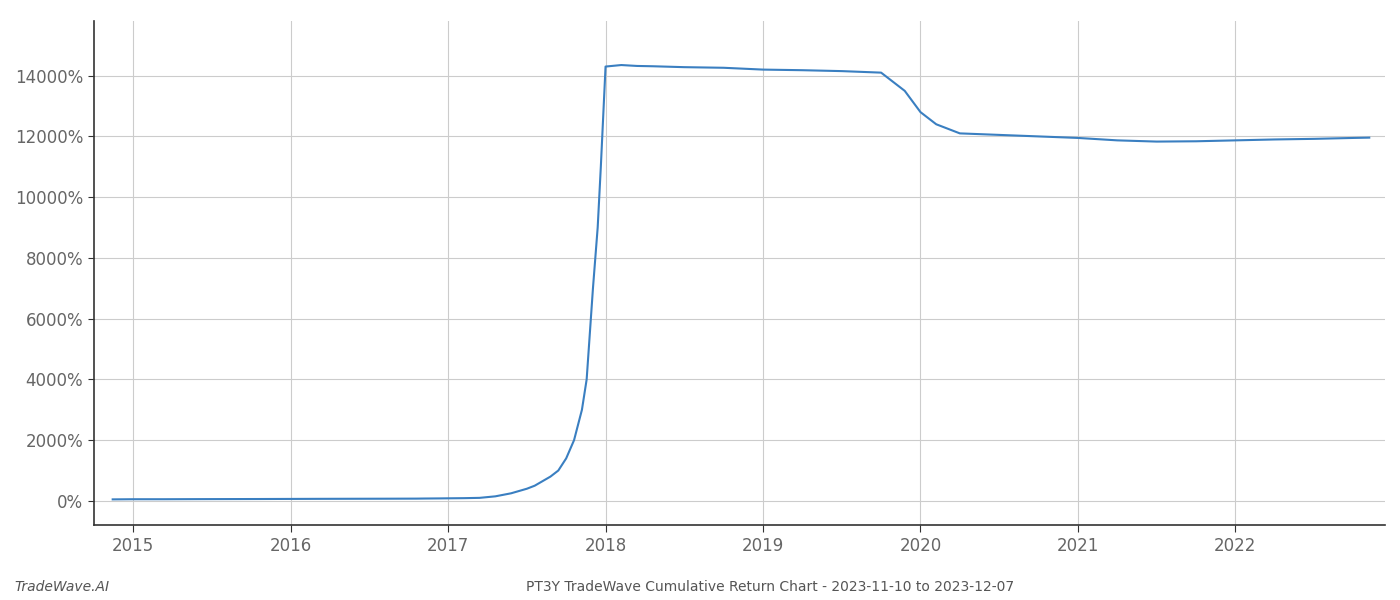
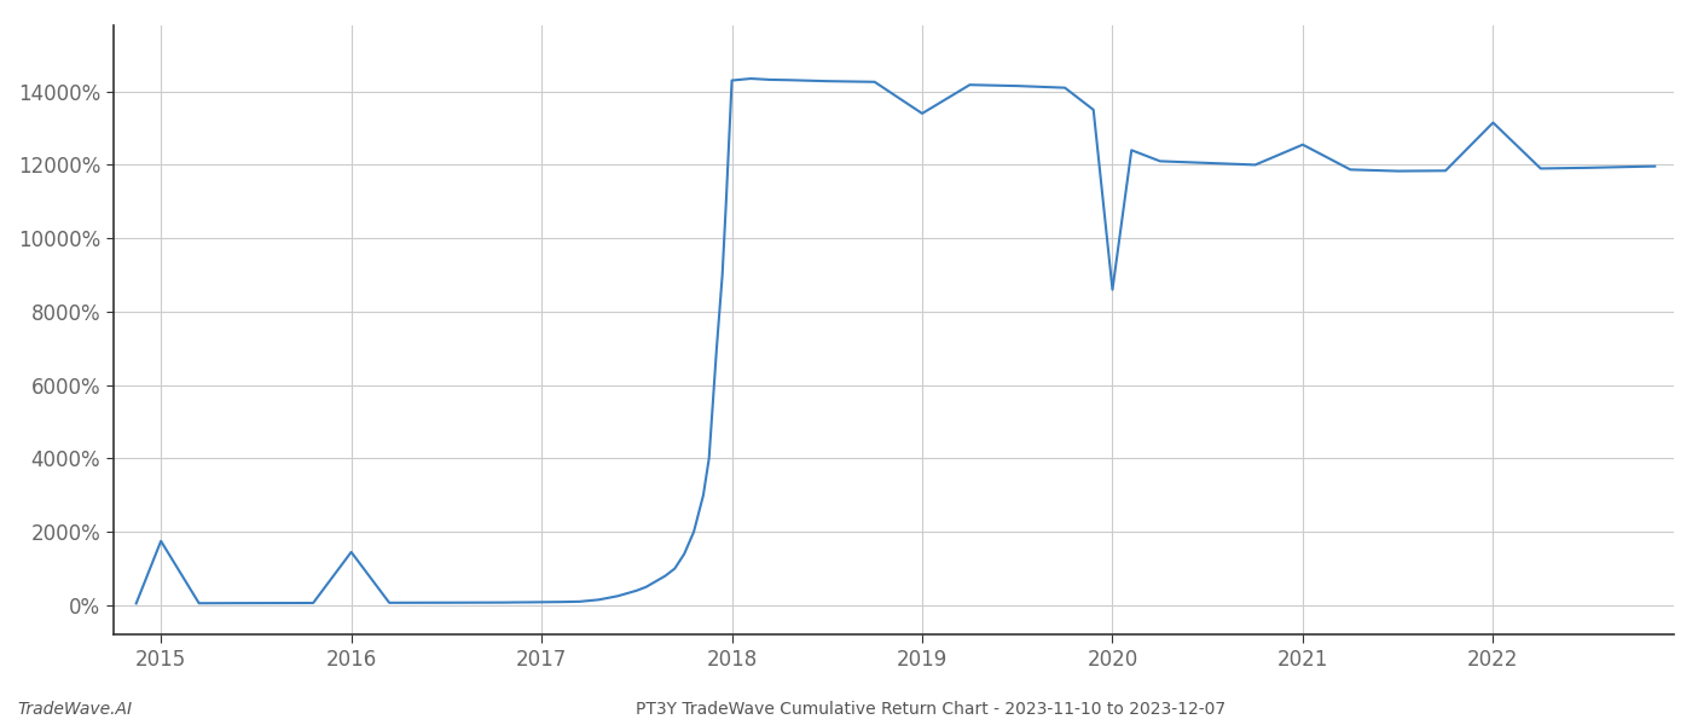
2015: 60% -> 1750%
2016: 60% -> 1450%
2019: 14200% -> 13400%
2020: 12800% -> 8600%
2021: 11950% -> 12550%
2022: 11870% -> 13150%
